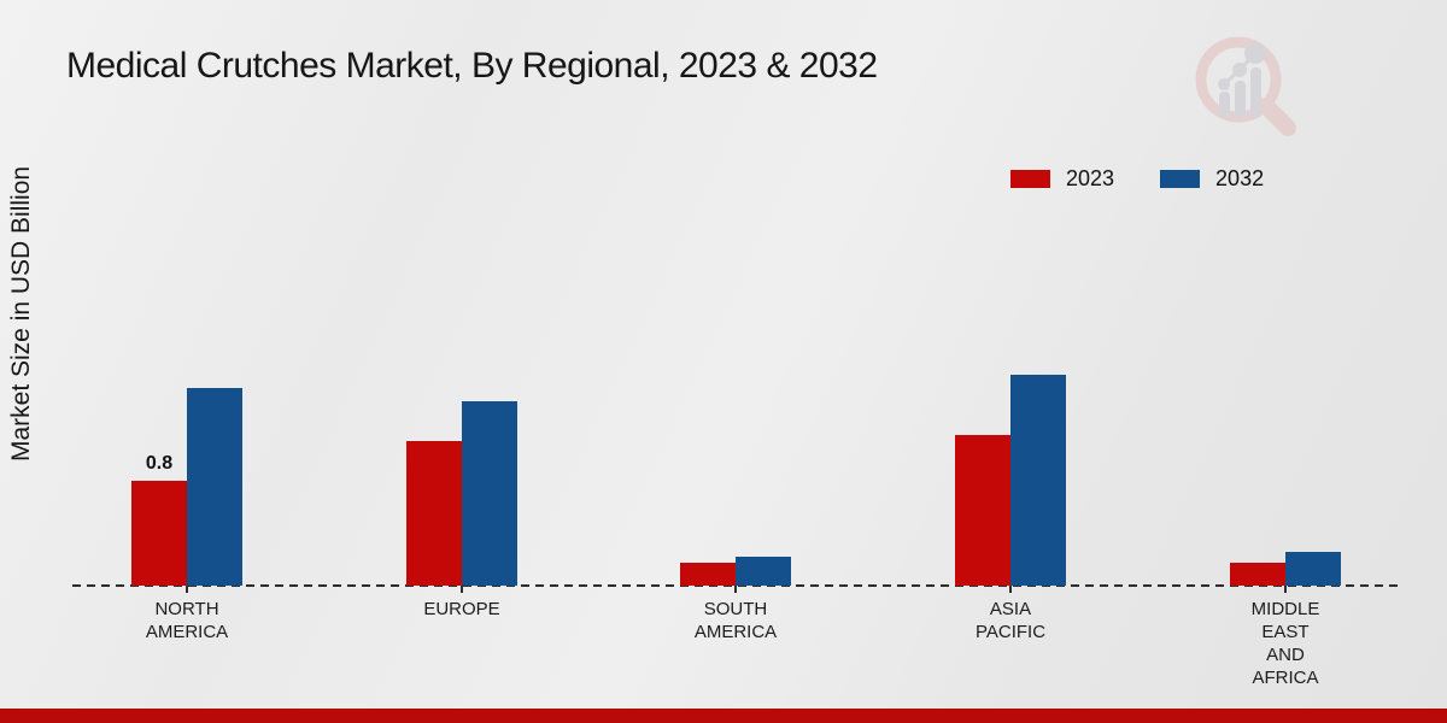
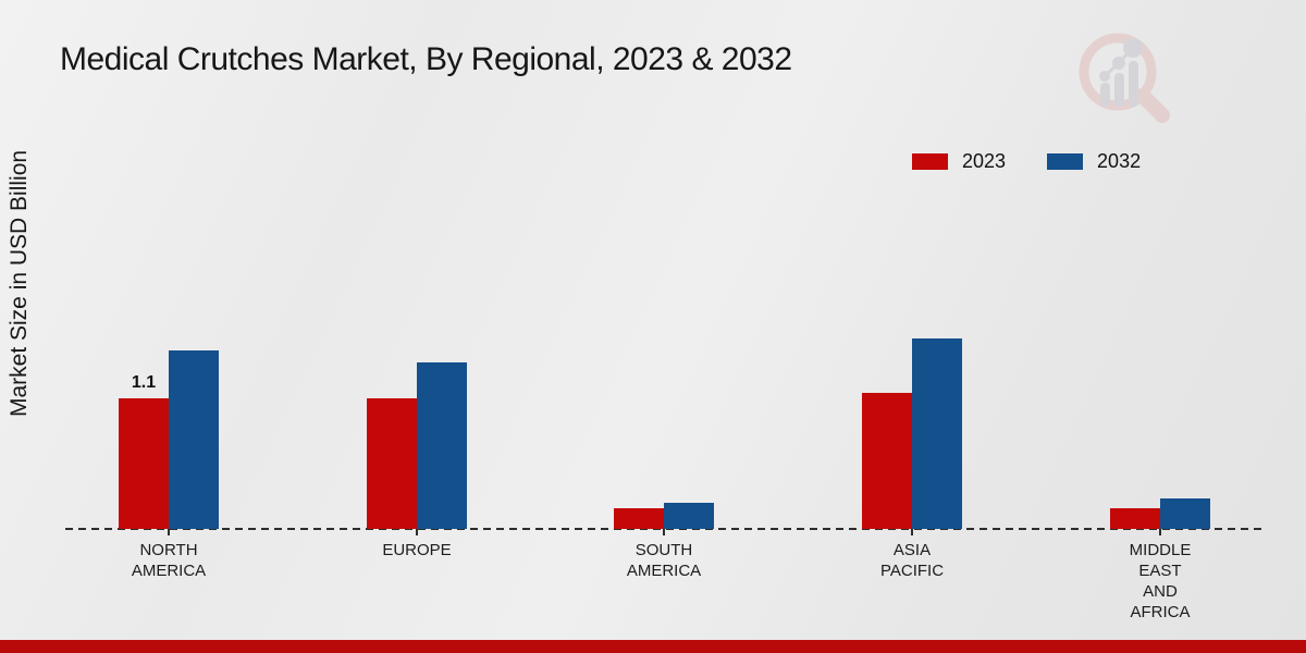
2023/NORTH AMERICA: 0.8 -> 1.1
